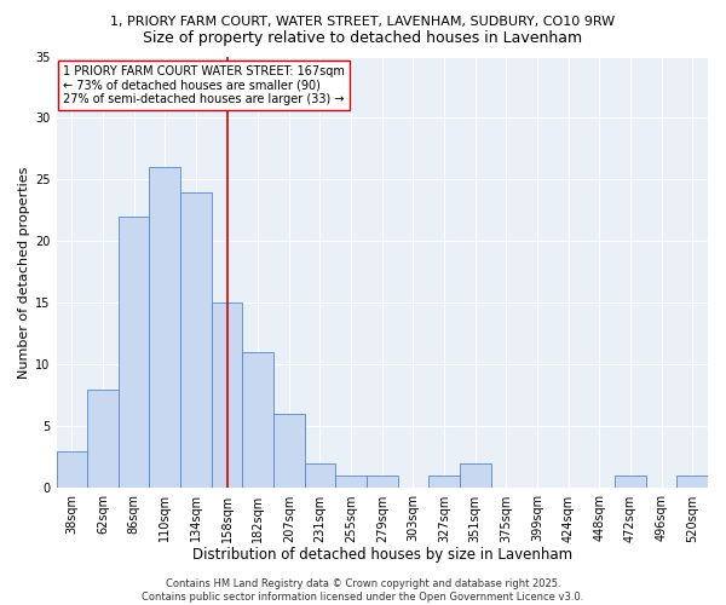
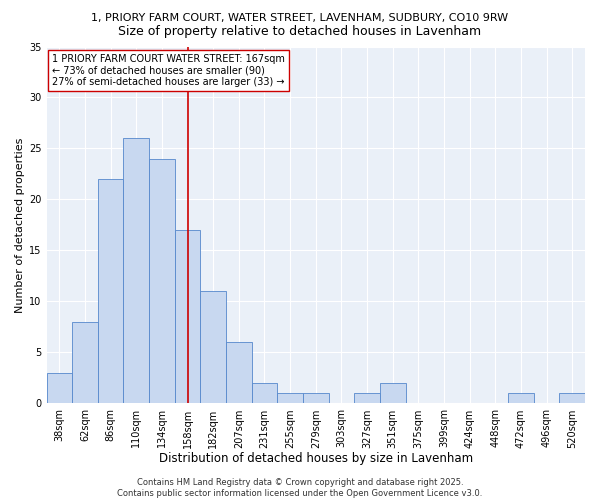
158sqm: 15 -> 17
